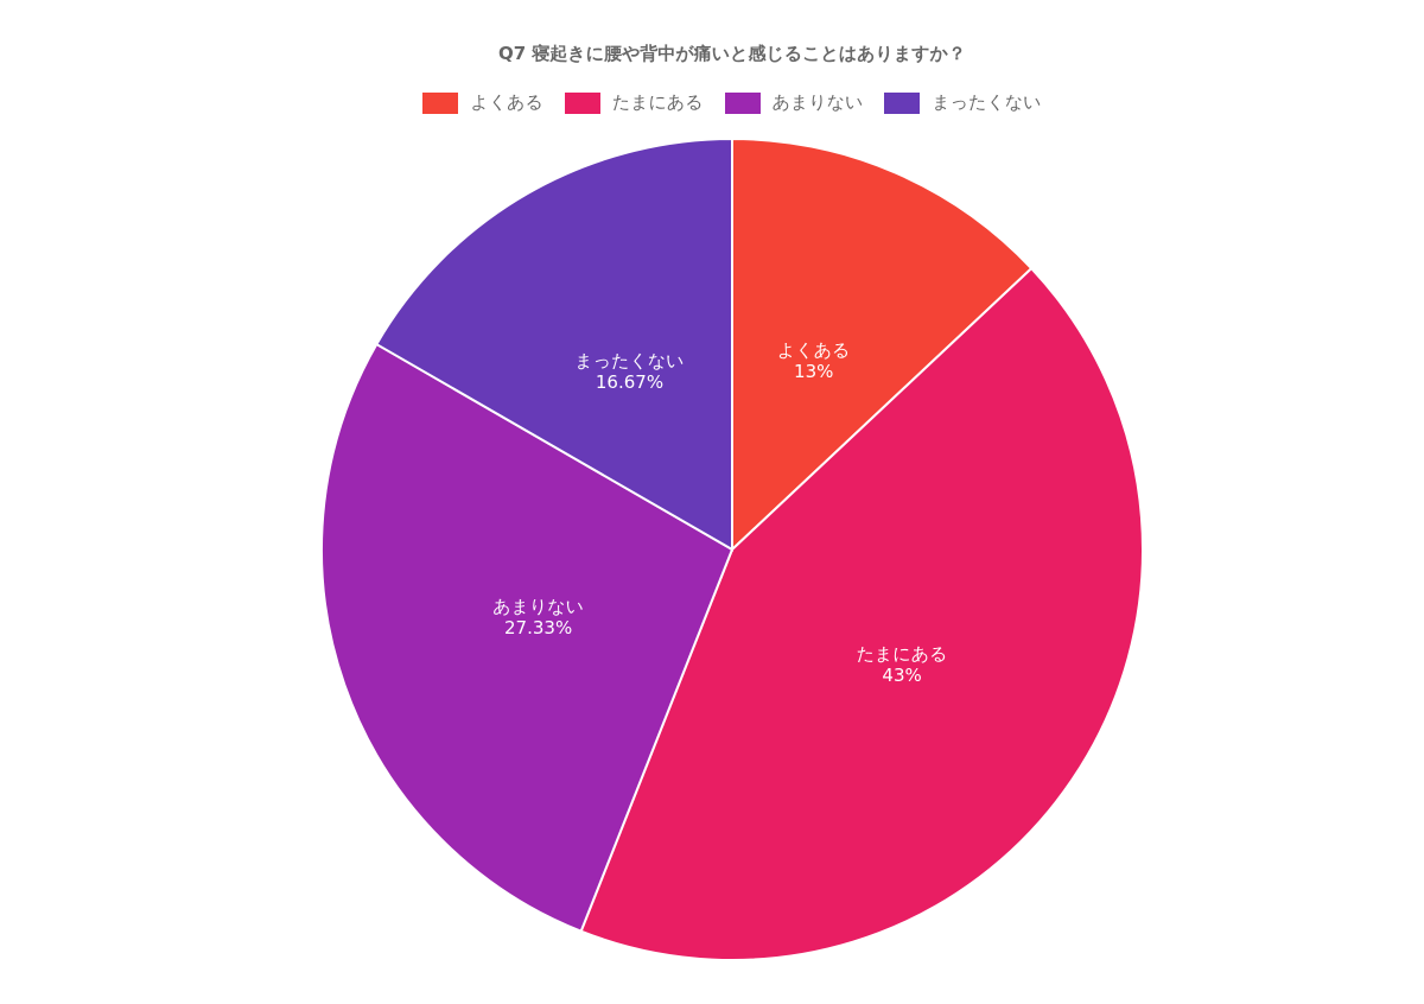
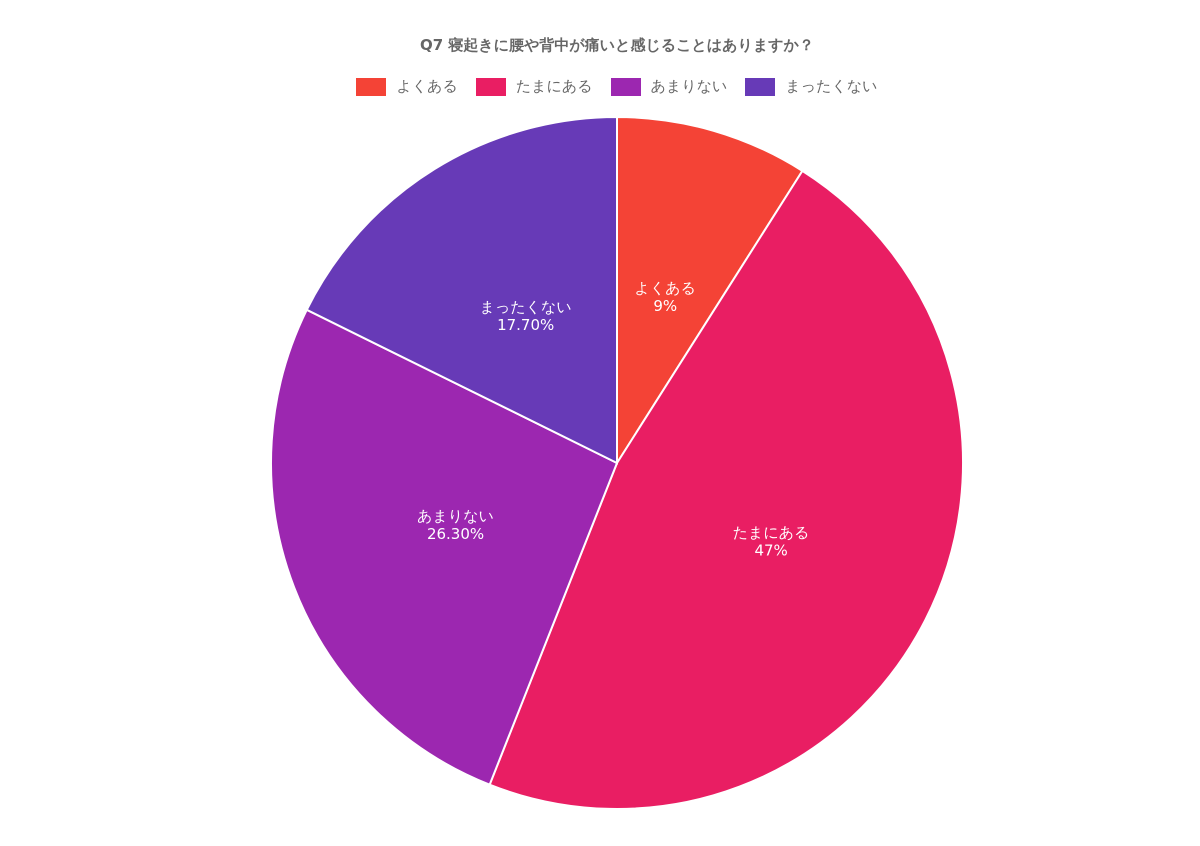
よくある: 13% -> 9%
たまにある: 43% -> 47%
あまりない: 27.33% -> 26.30%
まったくない: 16.67% -> 17.70%
